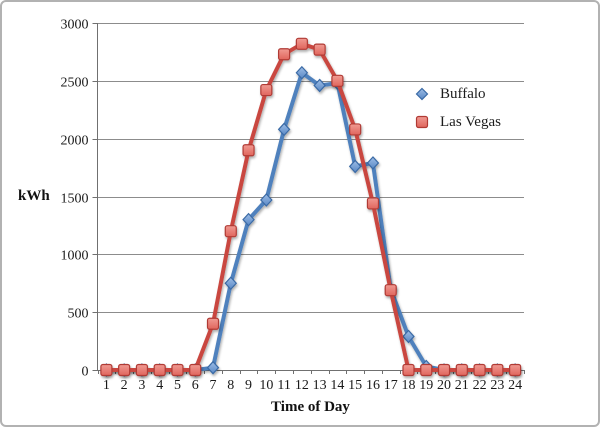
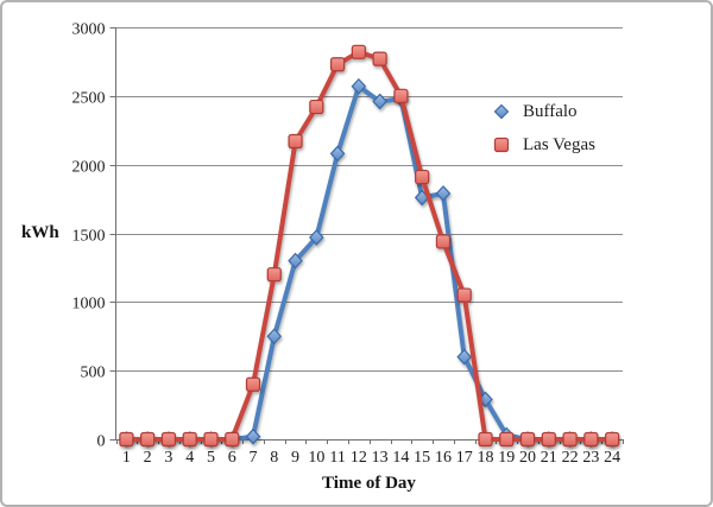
Las Vegas/9: 1900 -> 2170
Las Vegas/15: 2080 -> 1910
Buffalo/17: 700 -> 600
Las Vegas/17: 690 -> 1050
